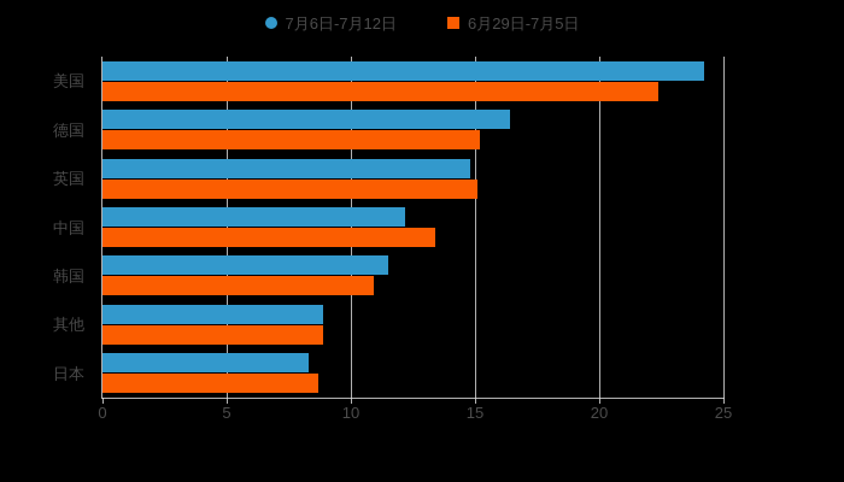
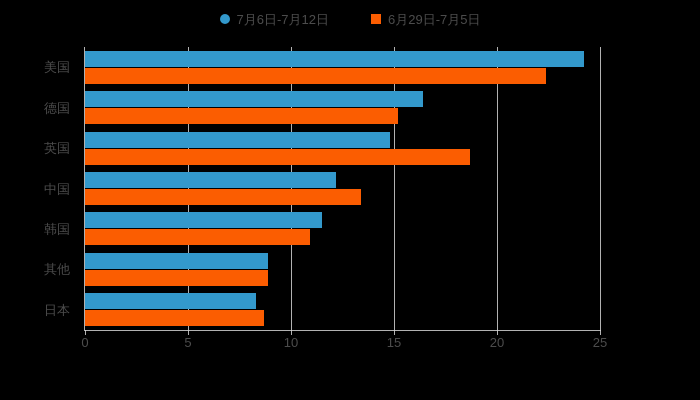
6月29日-7月5日/英国: 15.1 -> 18.7
